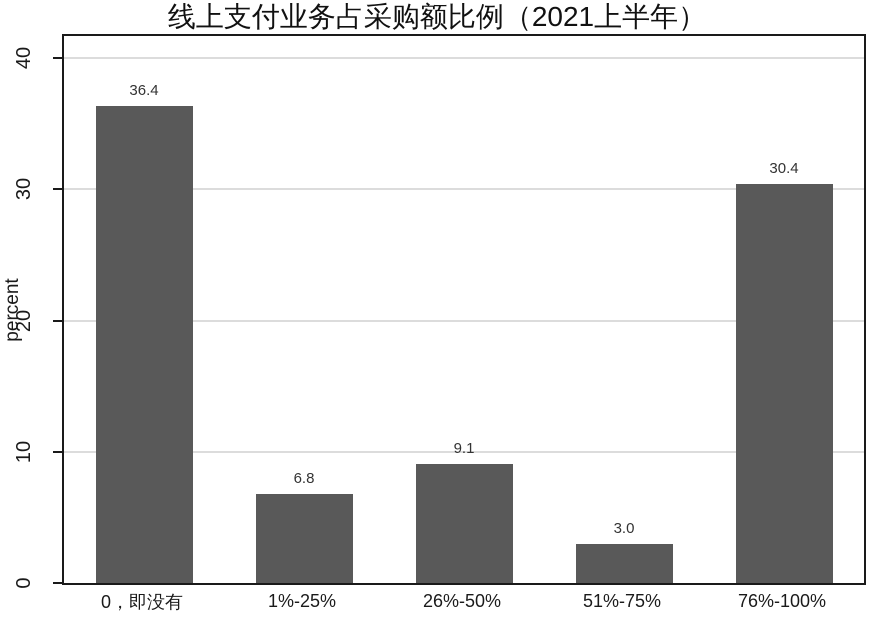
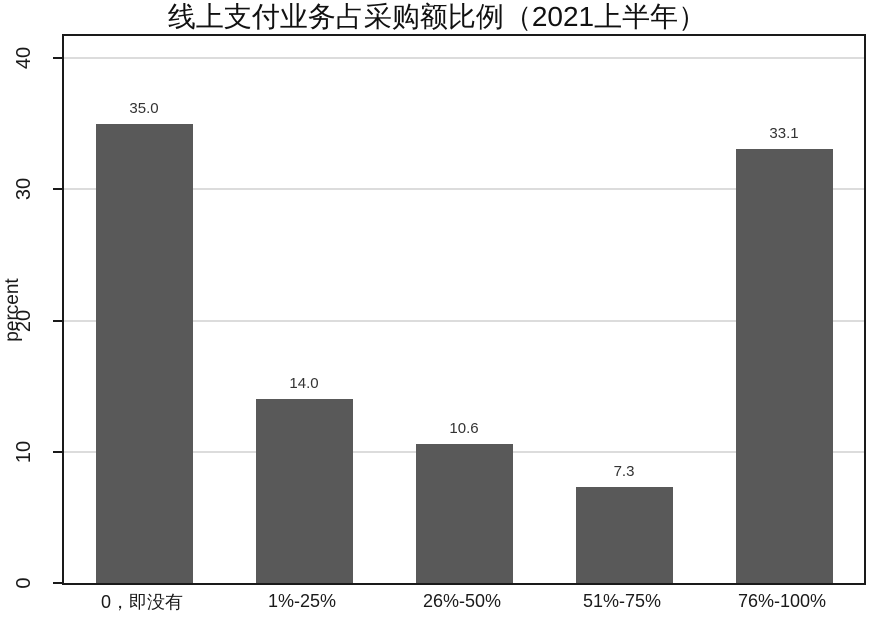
0，即没有: 36.4 -> 35.0
1%-25%: 6.8 -> 14.0
26%-50%: 9.1 -> 10.6
51%-75%: 3.0 -> 7.3
76%-100%: 30.4 -> 33.1
